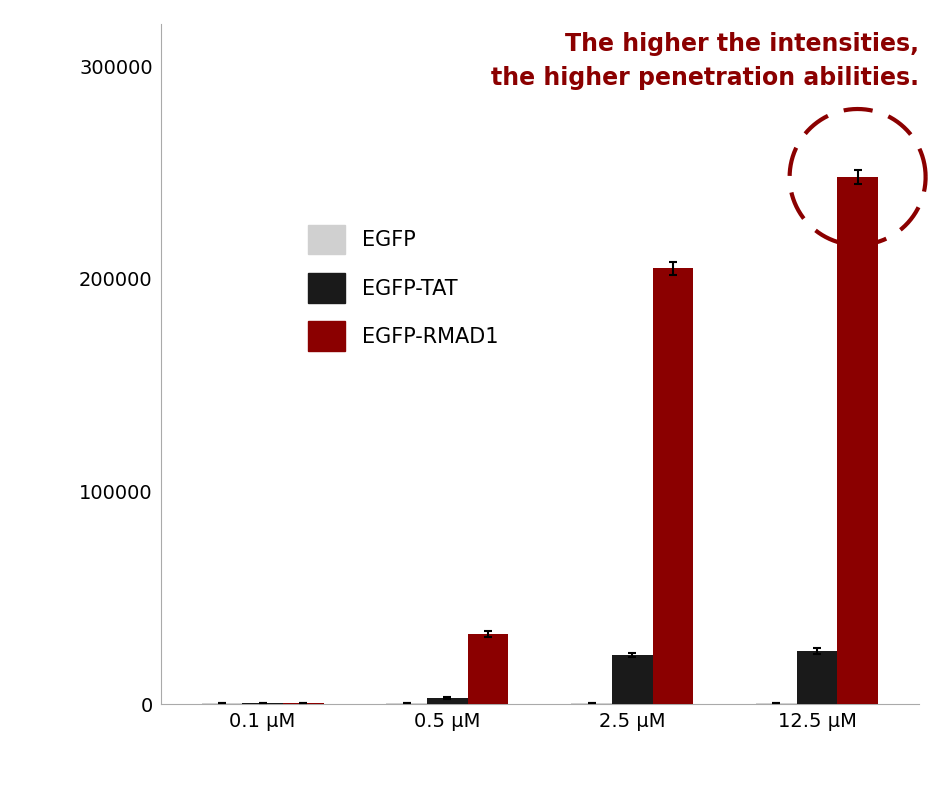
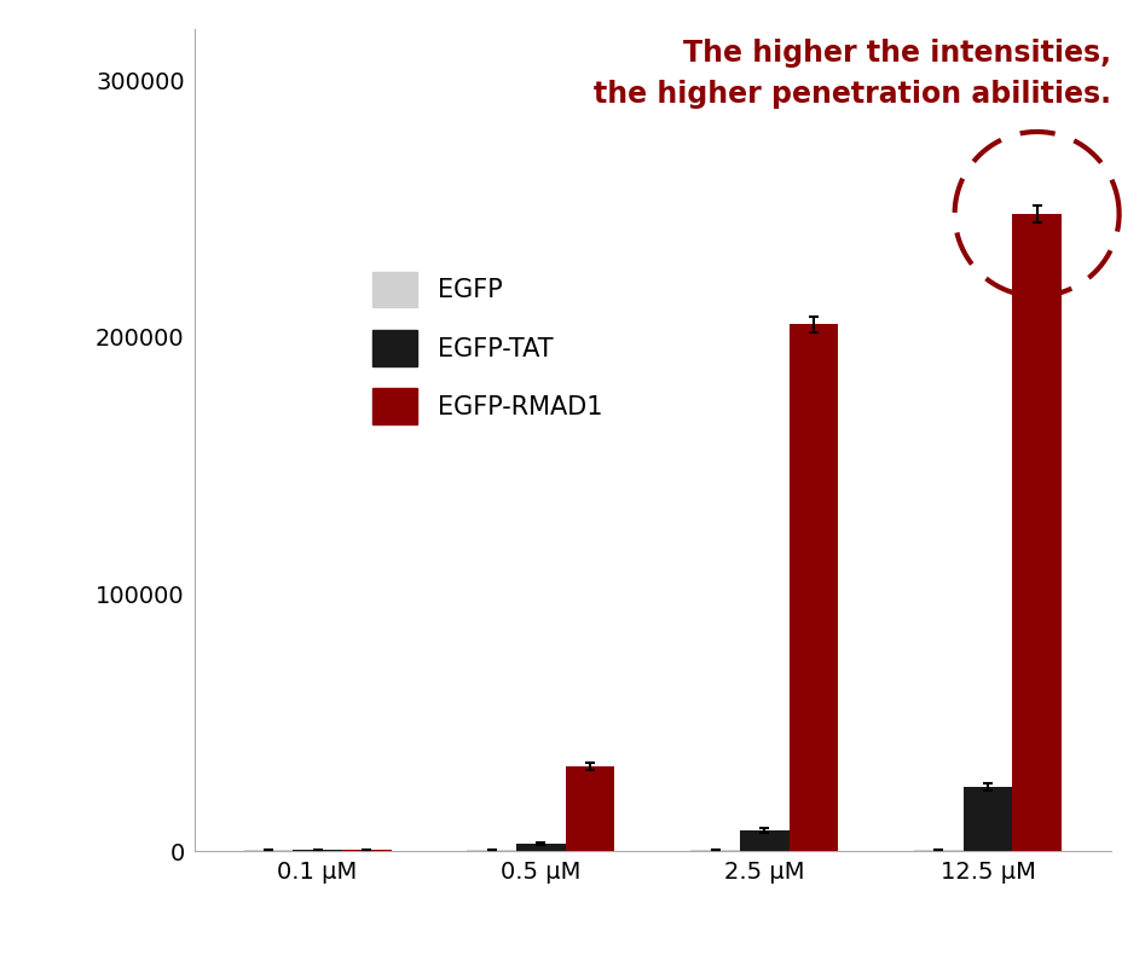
EGFP-TAT/2.5 μM: 23000 -> 8000
